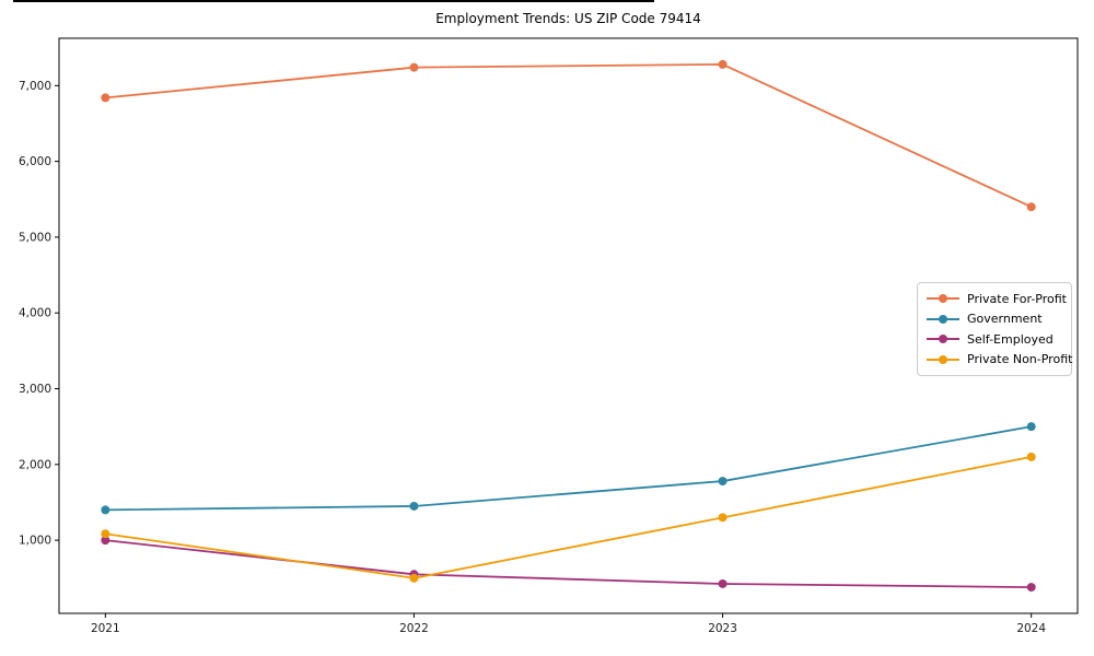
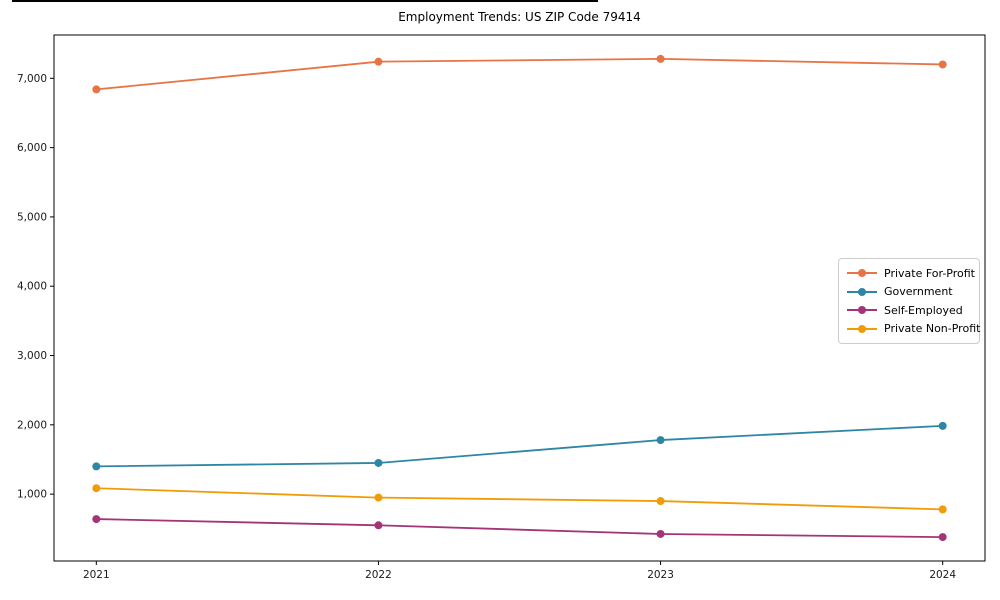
Self-Employed/2021: 1000 -> 600
Private Non-Profit/2022: 500 -> 1000
Private Non-Profit/2023: 1300 -> 900
Private For-Profit/2024: 5400 -> 7200
Government/2024: 2500 -> 2000
Private Non-Profit/2024: 2100 -> 800
